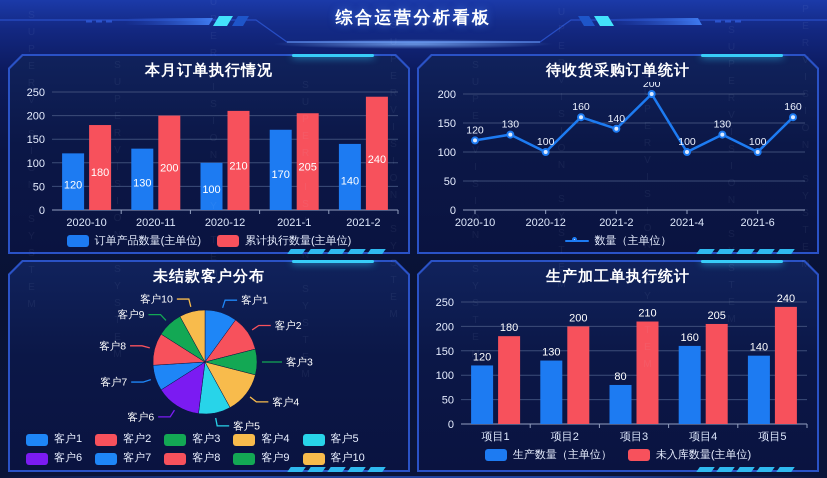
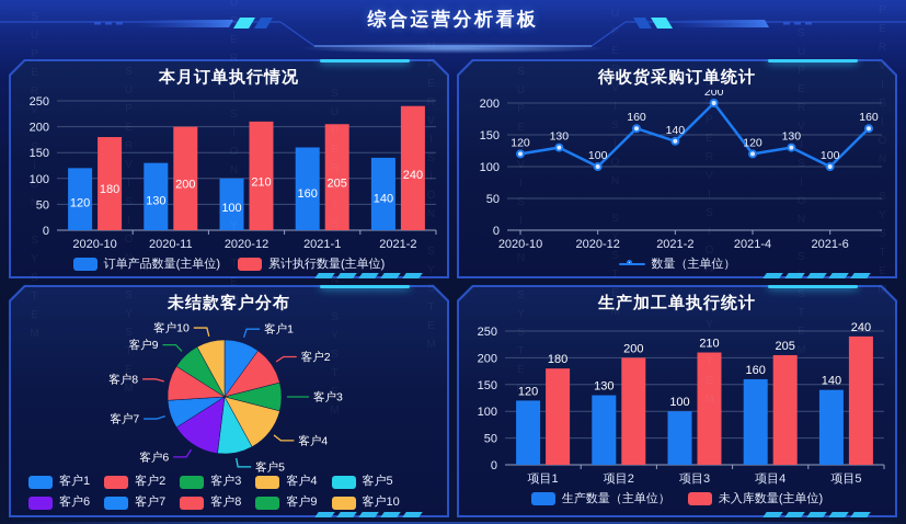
本月订单执行情况/订单产品数量(主单位)/2021-1: 170 -> 160
待收货采购订单统计/2021-4: 100 -> 120
生产加工单执行统计/生产数量（主单位）/项目3: 80 -> 100
